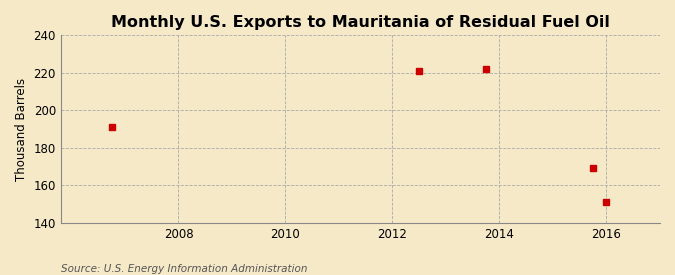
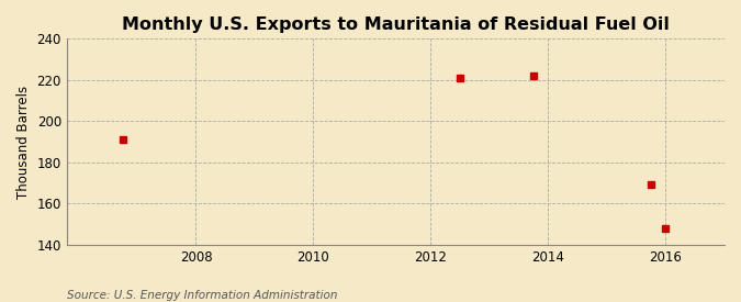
2016: 151 -> 148
